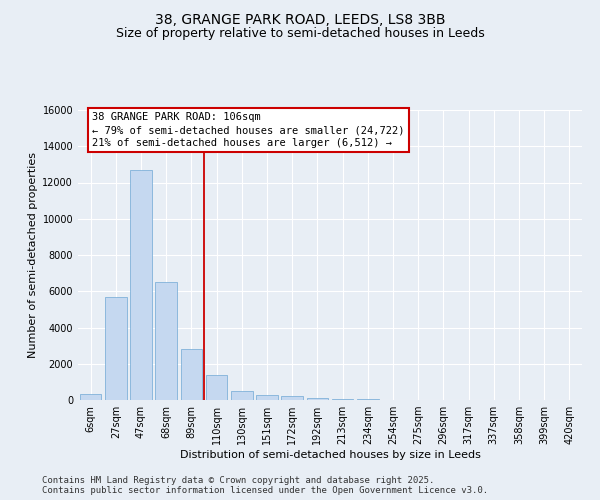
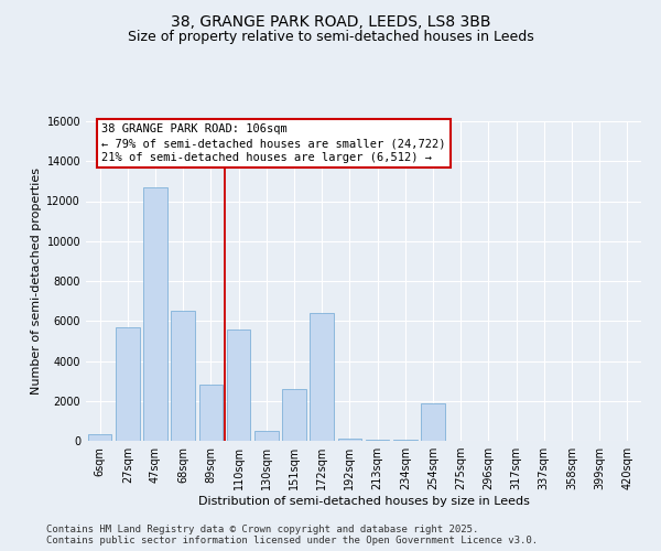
110sqm: 1400 -> 5600
151sqm: 200 -> 2600
172sqm: 200 -> 6400
254sqm: 0 -> 1900
